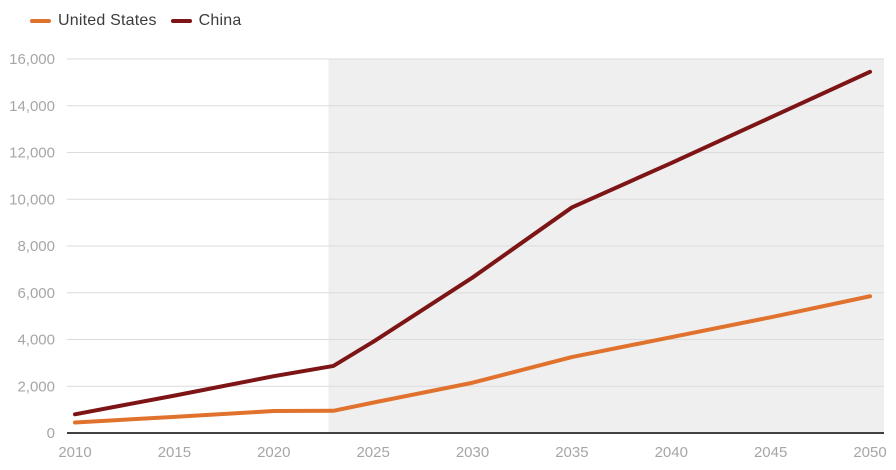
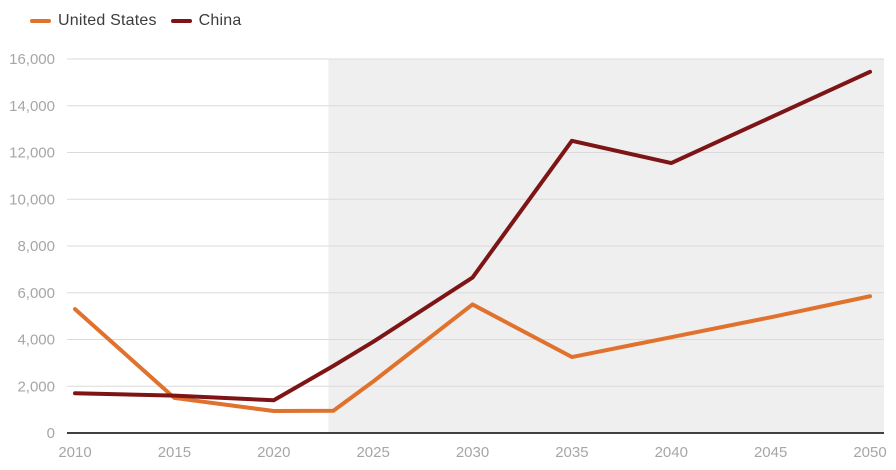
United States/2010: 400 -> 5300
China/2010: 800 -> 1700
United States/2015: 700 -> 1500
China/2020: 2400 -> 1400
United States/2025: 1300 -> 2200
United States/2030: 2200 -> 5500
China/2035: 9600 -> 12500
